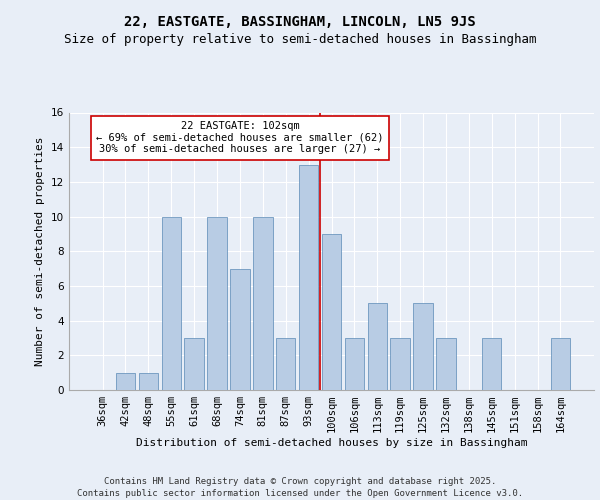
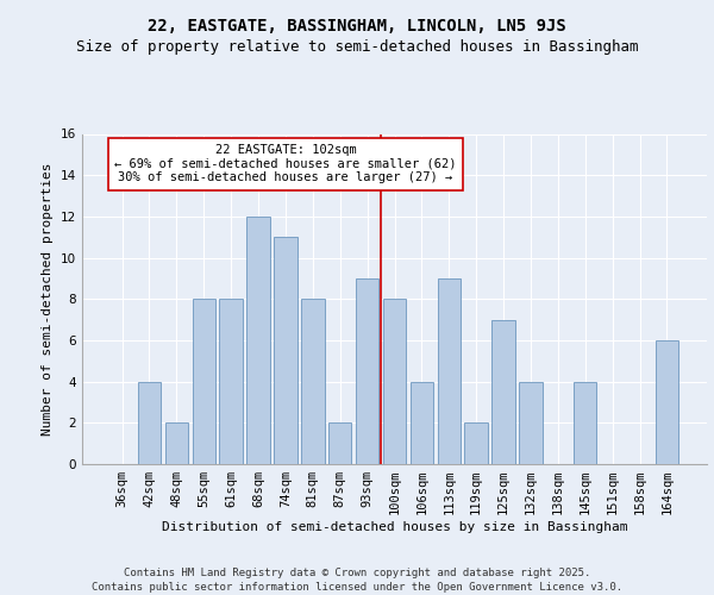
42sqm: 1 -> 4
48sqm: 1 -> 2
55sqm: 10 -> 8
61sqm: 3 -> 8
68sqm: 10 -> 12
74sqm: 7 -> 11
81sqm: 10 -> 8
87sqm: 3 -> 2
93sqm: 13 -> 9
100sqm: 9 -> 8
106sqm: 3 -> 4
113sqm: 5 -> 9
119sqm: 3 -> 2
125sqm: 5 -> 7
132sqm: 3 -> 4
145sqm: 3 -> 4
164sqm: 3 -> 6
